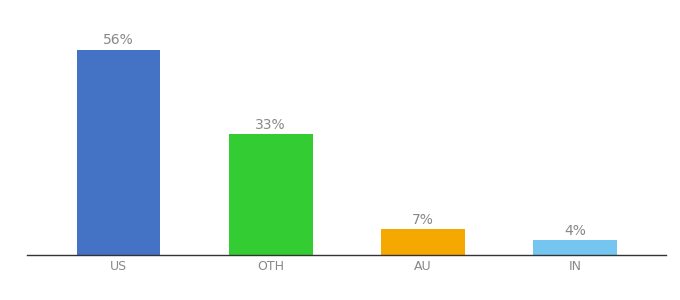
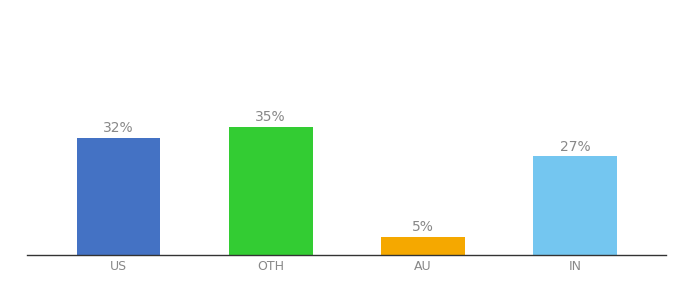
US: 56% -> 32%
OTH: 33% -> 35%
AU: 7% -> 5%
IN: 4% -> 27%
